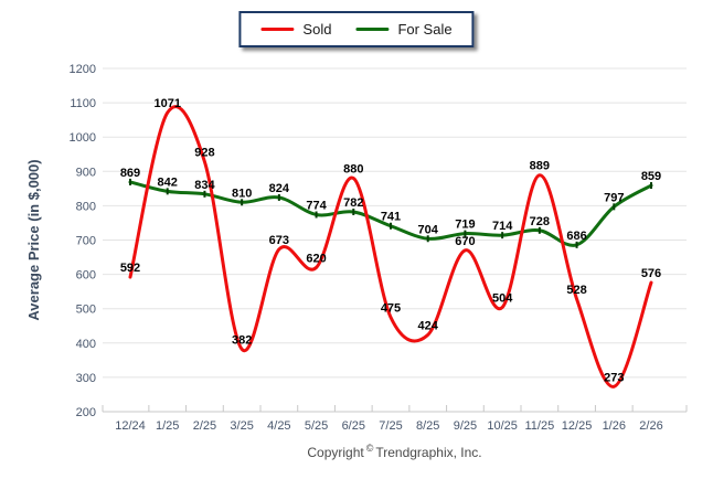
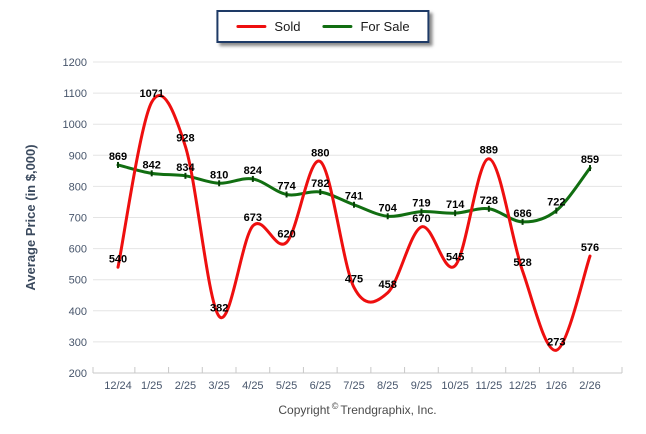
Sold/12/24: 592 -> 540
Sold/8/25: 424 -> 458
Sold/10/25: 504 -> 545
For Sale/1/26: 797 -> 722
